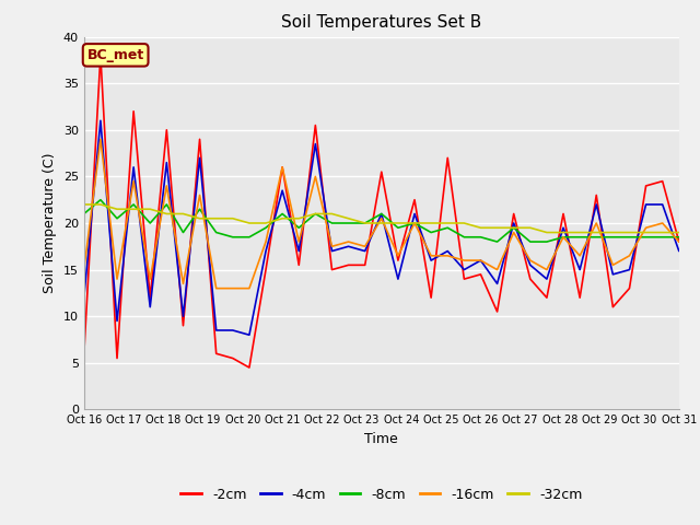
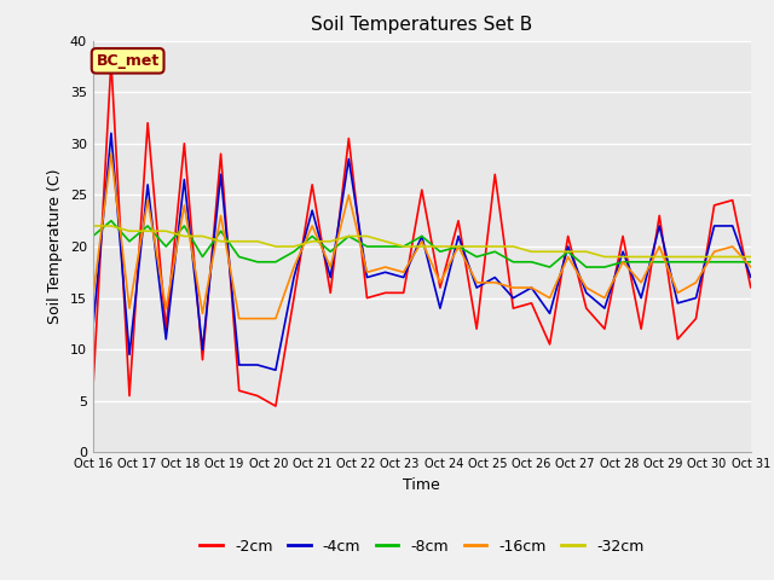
-16cm/Oct 21: 26.0 -> 22.0
-2cm/Oct 31: 18.0 -> 16.0
